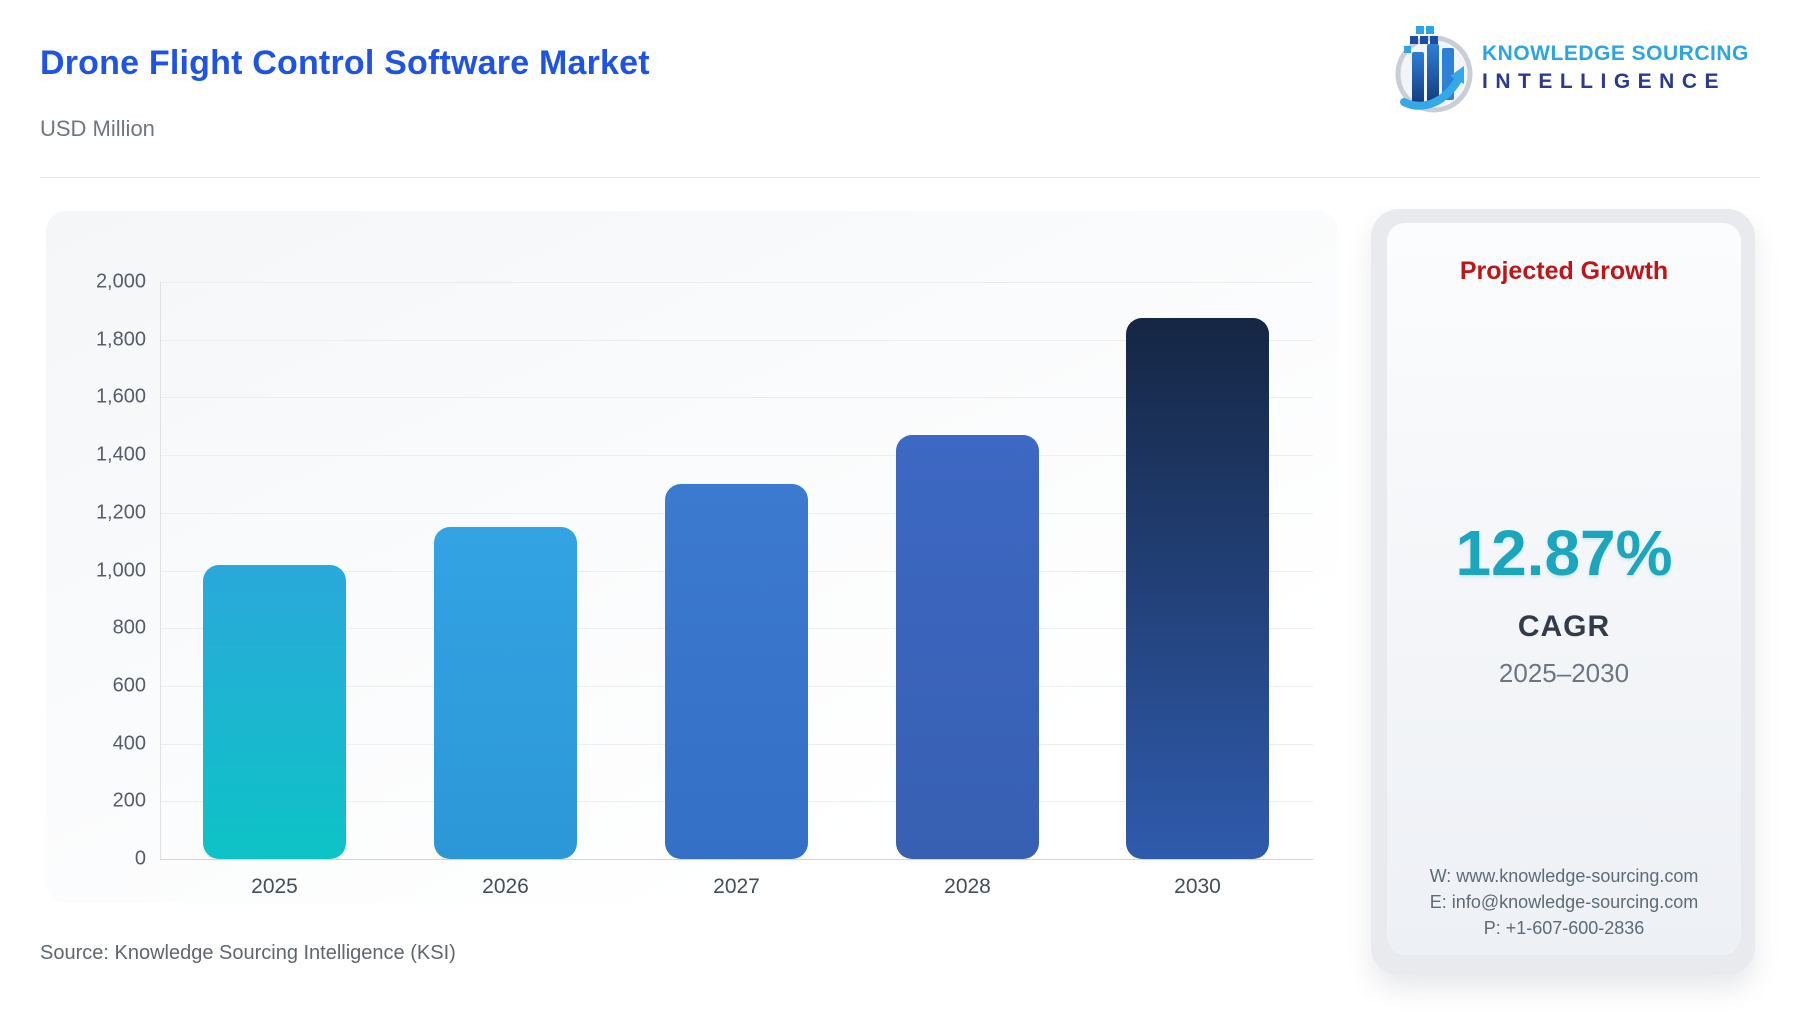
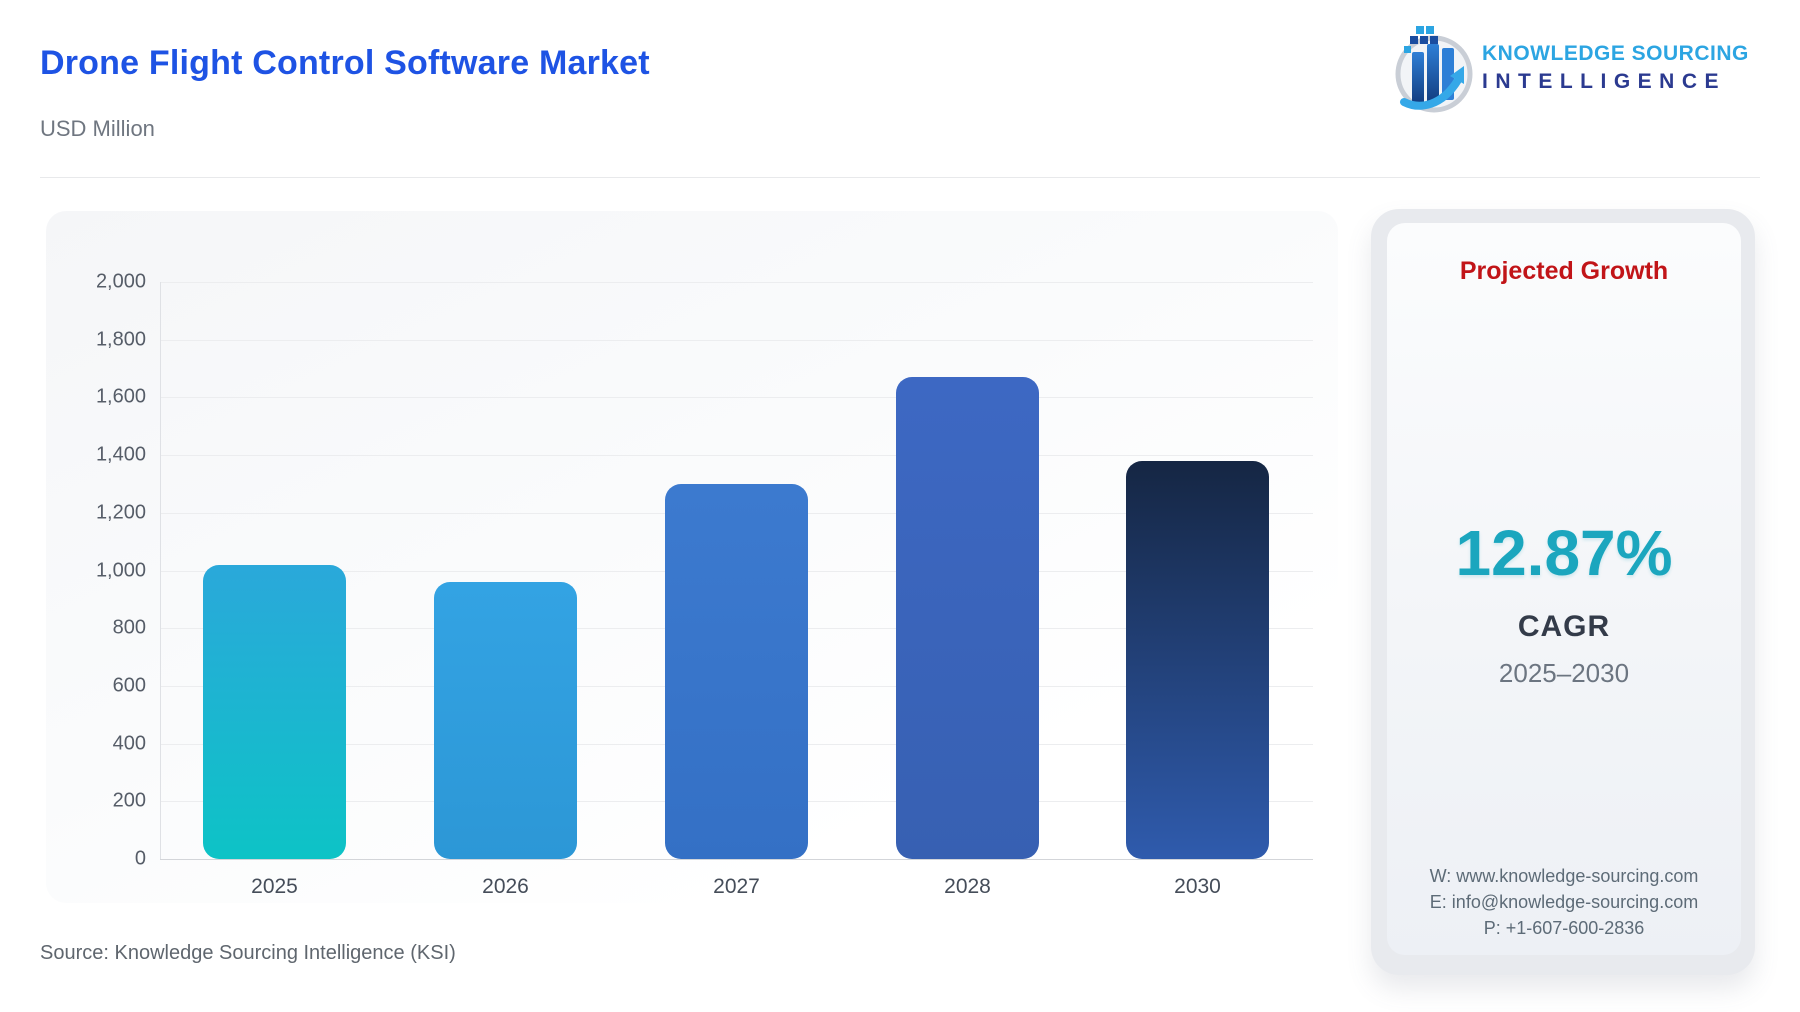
2026: 1150 -> 960
2028: 1470 -> 1670
2030: 1880 -> 1380
